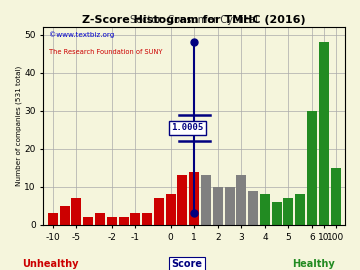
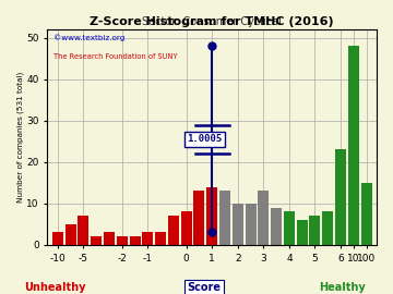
6: 30 -> 23
